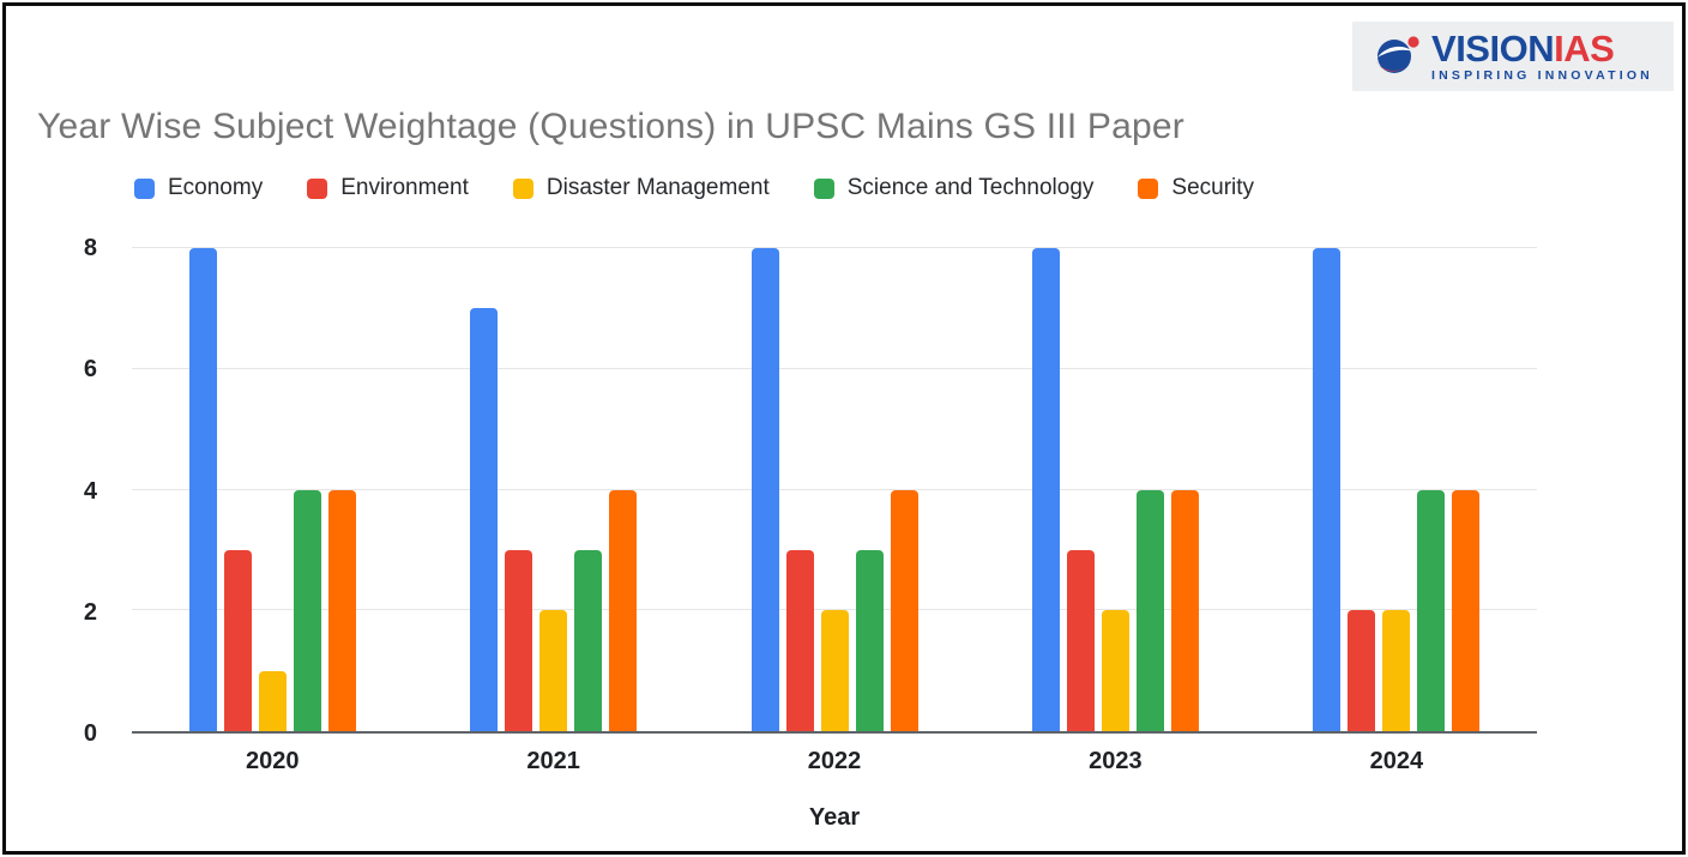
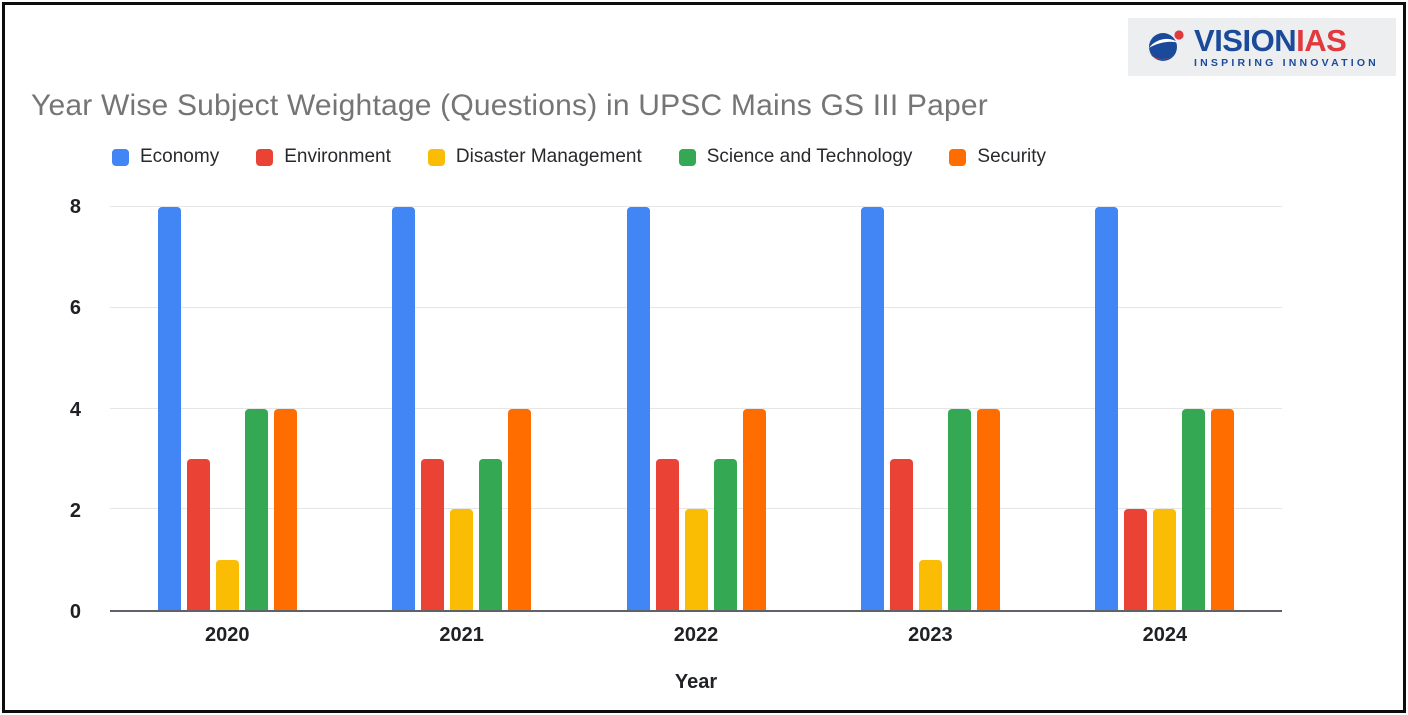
Economy/2021: 7 -> 8
Disaster Management/2023: 2 -> 1
